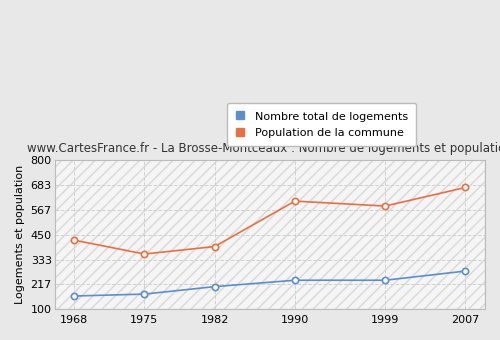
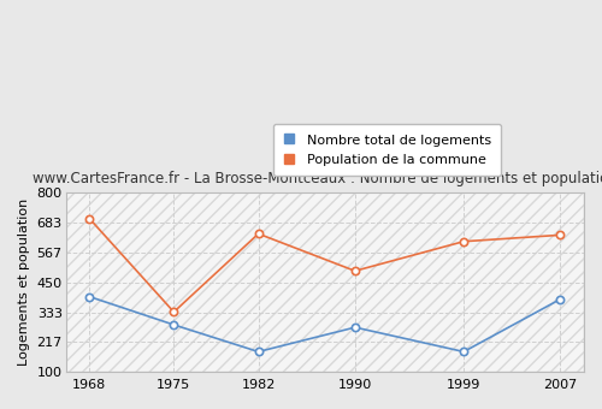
Nombre total de logements/1968: 163 -> 395
Population de la commune/1968: 425 -> 700
Nombre total de logements/1975: 172 -> 285
Population de la commune/1975: 360 -> 335
Nombre total de logements/1982: 207 -> 180
Population de la commune/1982: 395 -> 640
Nombre total de logements/1990: 237 -> 275
Population de la commune/1990: 608 -> 495
Nombre total de logements/1999: 237 -> 180
Population de la commune/1999: 585 -> 610
Nombre total de logements/2007: 280 -> 385
Population de la commune/2007: 672 -> 635
